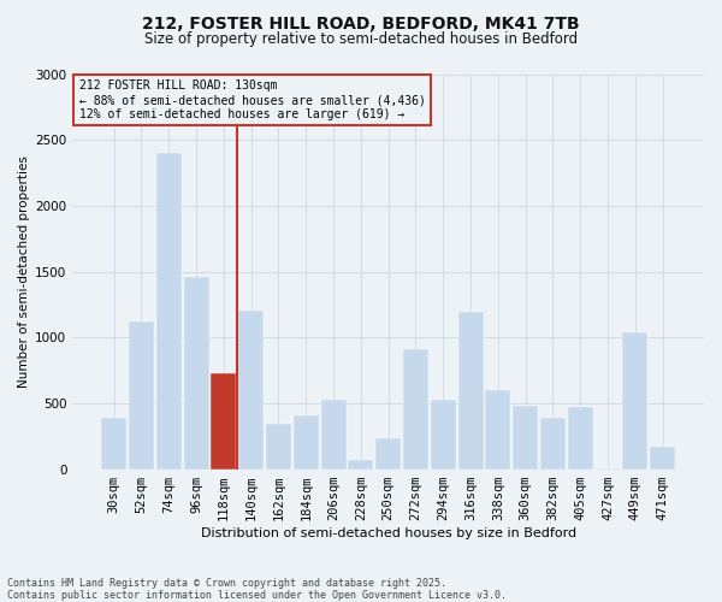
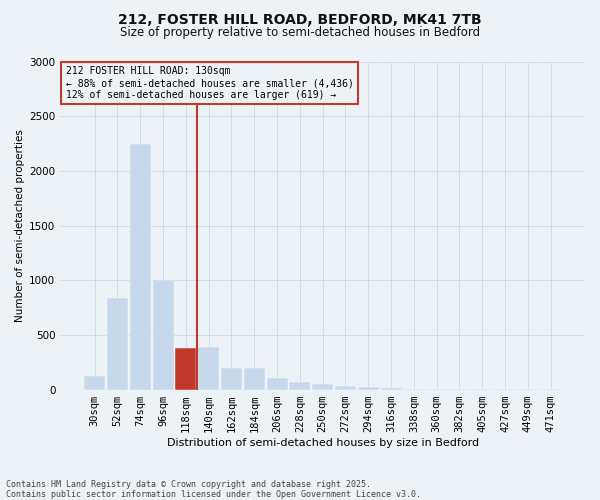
30sqm: 390 -> 120
52sqm: 1120 -> 840
74sqm: 2400 -> 2250
96sqm: 1460 -> 1000
118sqm: 730 -> 380
140sqm: 1200 -> 390
162sqm: 340 -> 200
184sqm: 410 -> 200
206sqm: 530 -> 100
250sqm: 230 -> 50
272sqm: 910 -> 30
294sqm: 530 -> 20
316sqm: 1190 -> 10
338sqm: 600 -> 0
360sqm: 480 -> 0
382sqm: 390 -> 0
405sqm: 470 -> 0
449sqm: 1040 -> 0
471sqm: 170 -> 0
